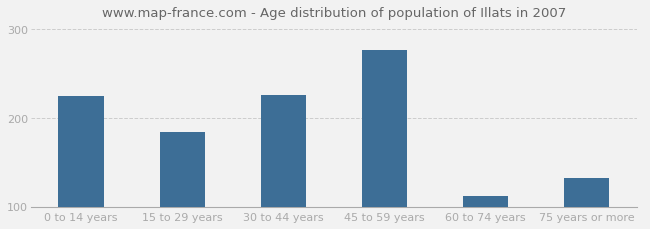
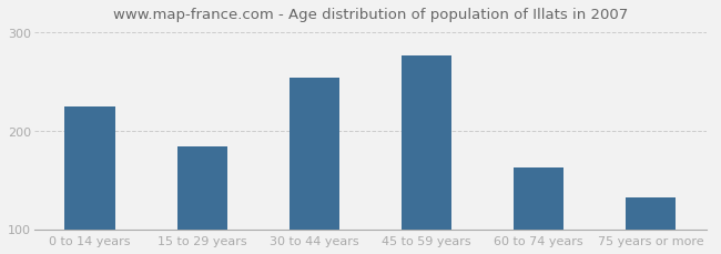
30 to 44 years: 226 -> 254
60 to 74 years: 112 -> 163
